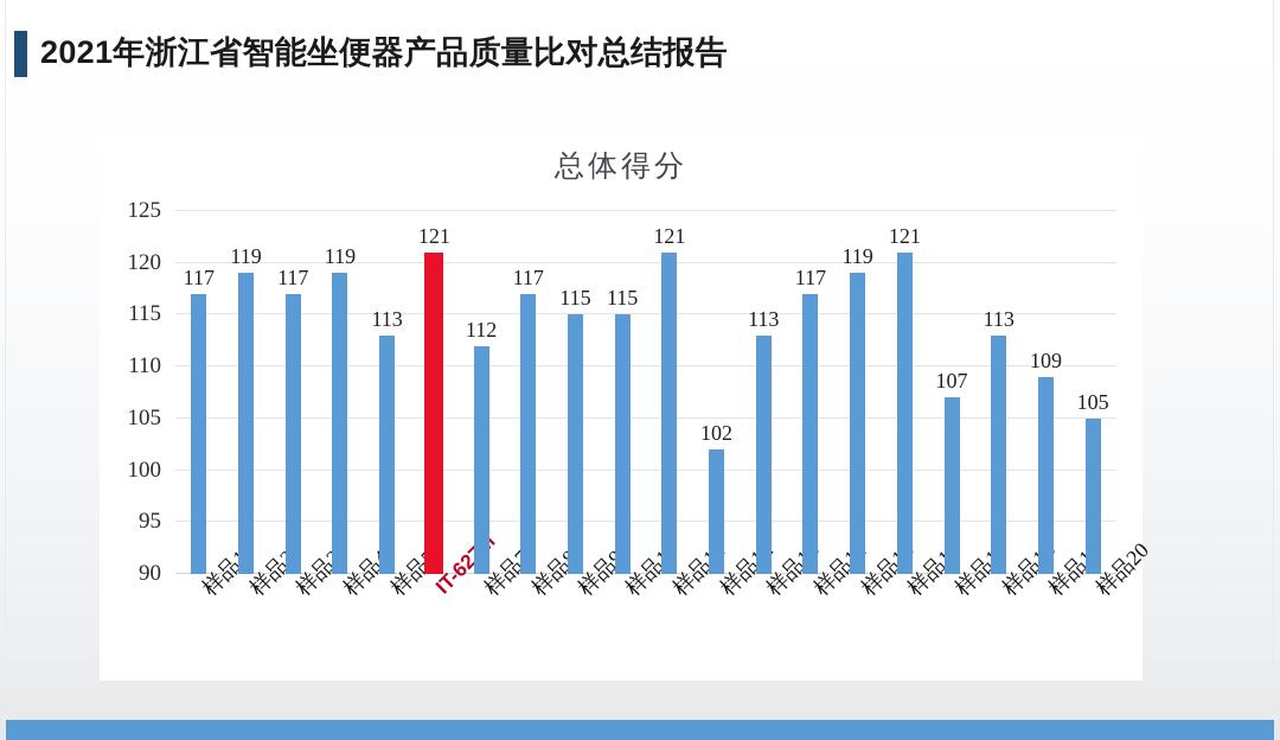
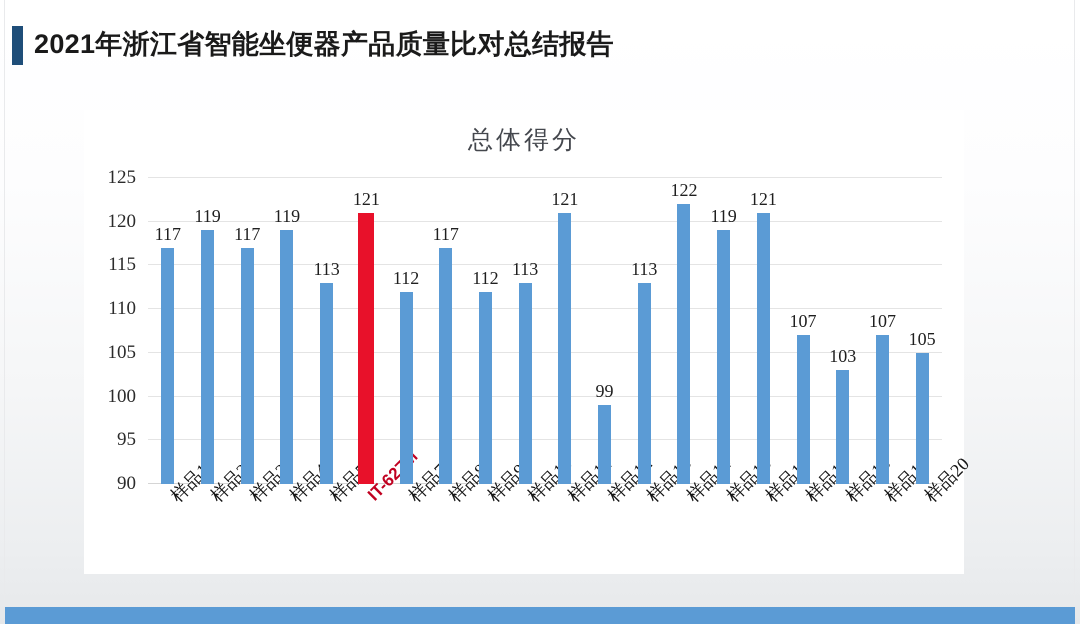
样品9: 115 -> 112
样品10: 115 -> 113
样品12: 102 -> 99
样品14: 117 -> 122
样品18: 113 -> 103
样品19: 109 -> 107
